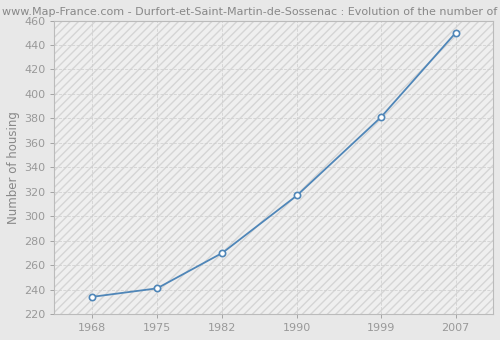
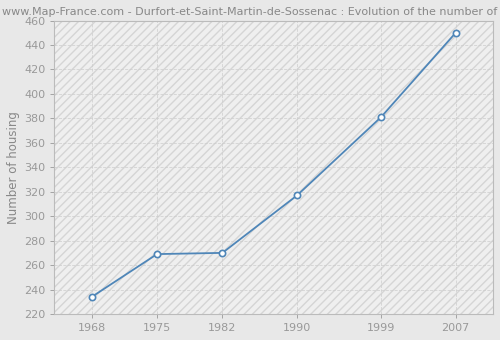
1975: 241 -> 269
